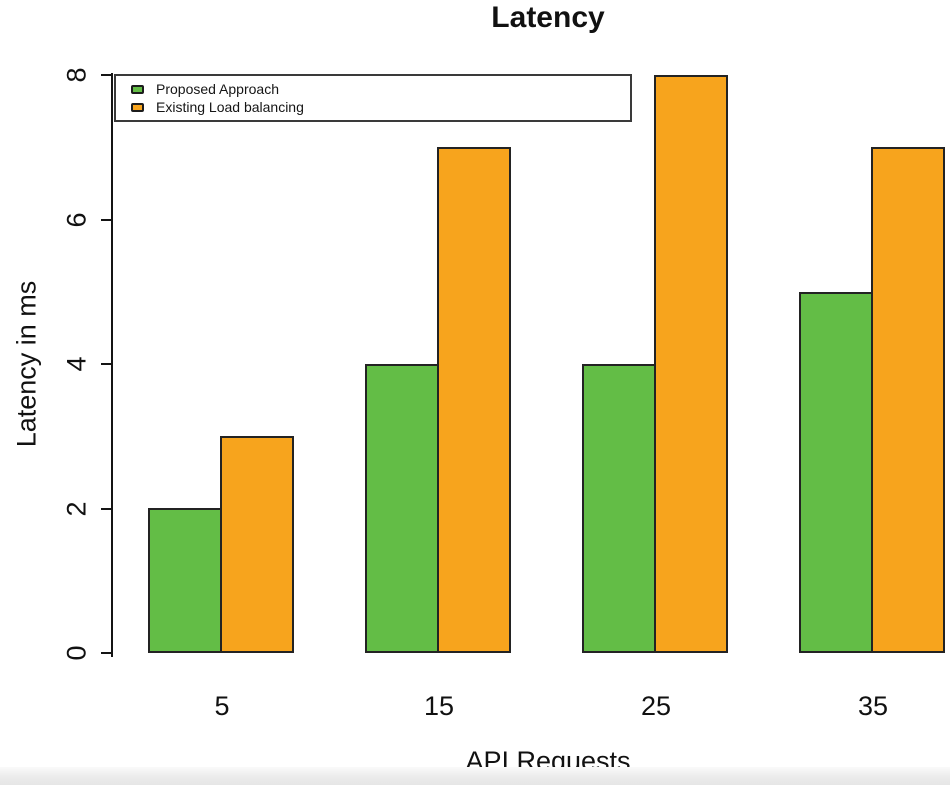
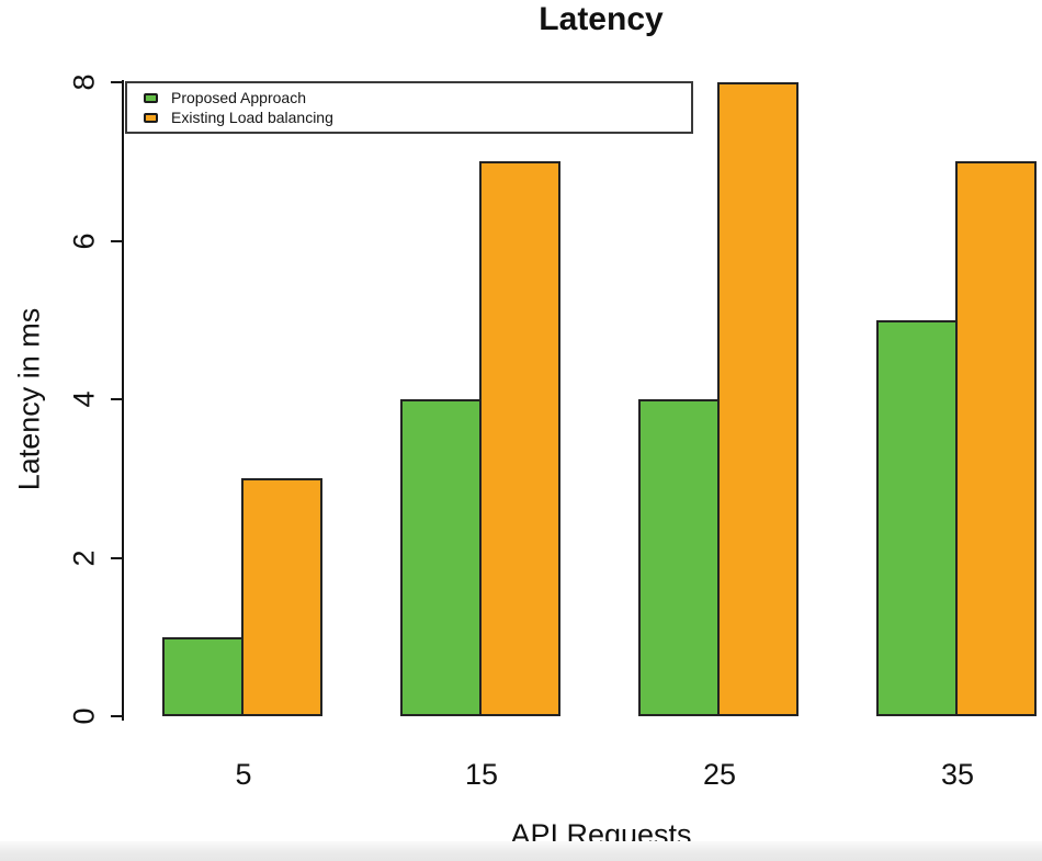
Proposed Approach/5: 2 -> 1
